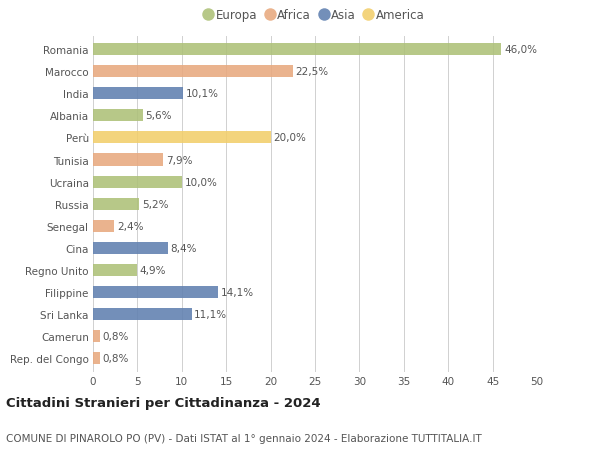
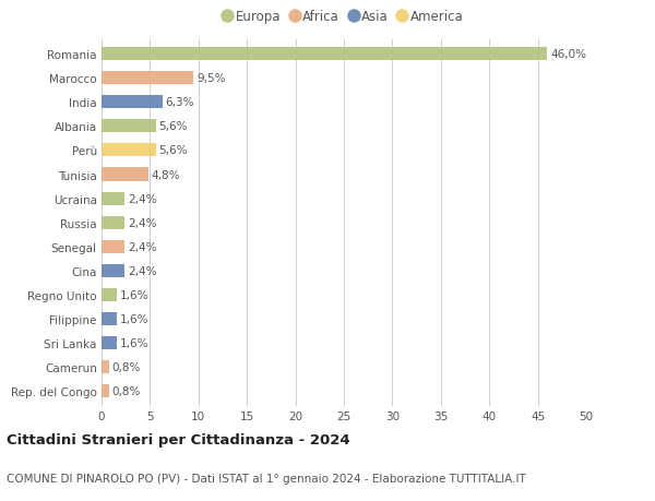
Marocco: 22,5% -> 9,5%
India: 10,1% -> 6,3%
Perù: 20,0% -> 5,6%
Tunisia: 7,9% -> 4,8%
Ucraina: 10,0% -> 2,4%
Russia: 5,2% -> 2,4%
Cina: 8,4% -> 2,4%
Regno Unito: 4,9% -> 1,6%
Filippine: 14,1% -> 1,6%
Sri Lanka: 11,1% -> 1,6%
